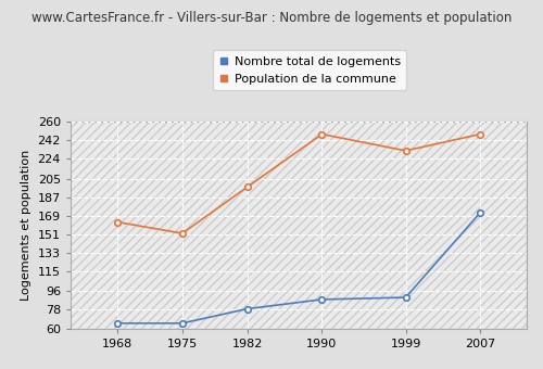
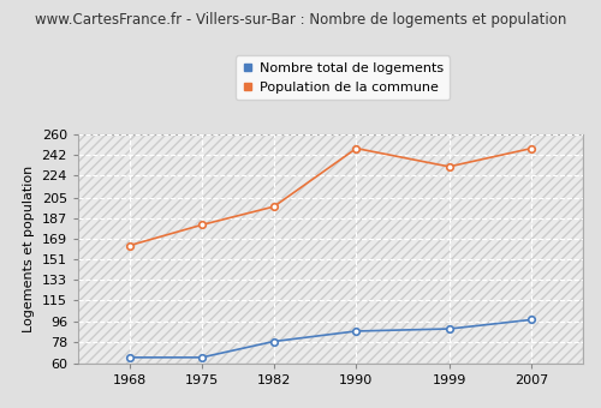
Population de la commune/1975: 152 -> 181
Nombre total de logements/2007: 172 -> 98
